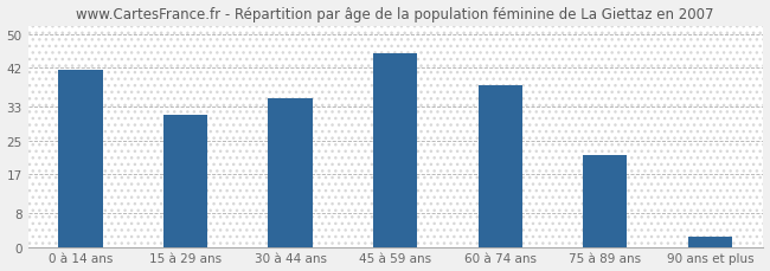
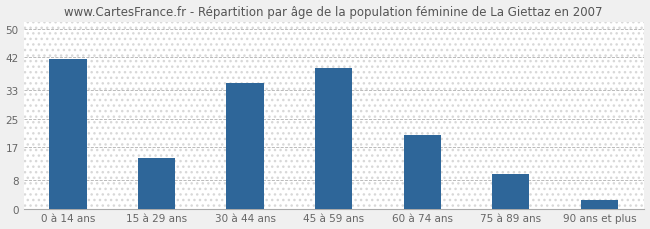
15 à 29 ans: 31.0 -> 14.0
45 à 59 ans: 45.5 -> 39.0
60 à 74 ans: 38.0 -> 20.5
75 à 89 ans: 21.5 -> 9.5
